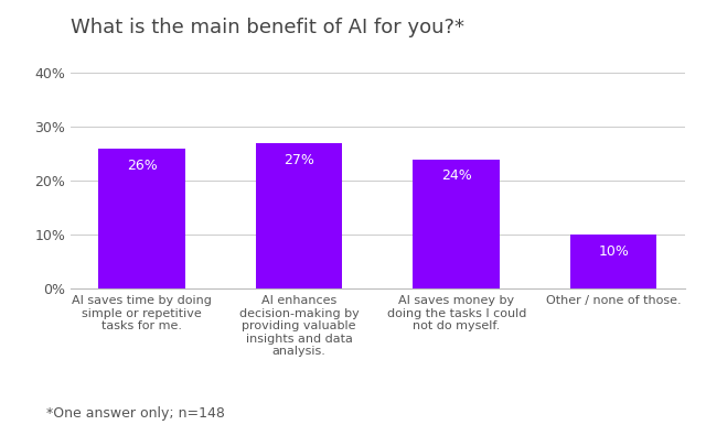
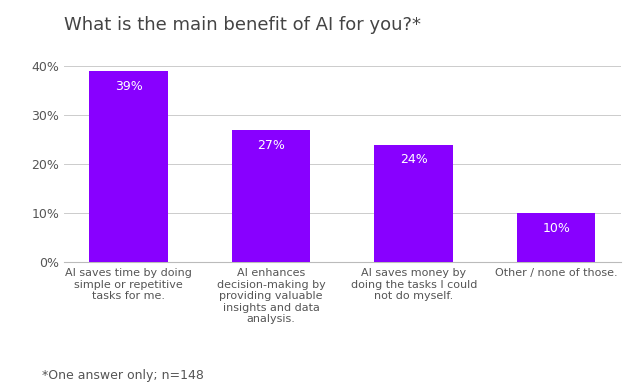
AI saves time by doing simple or repetitive tasks for me.: 26% -> 39%
